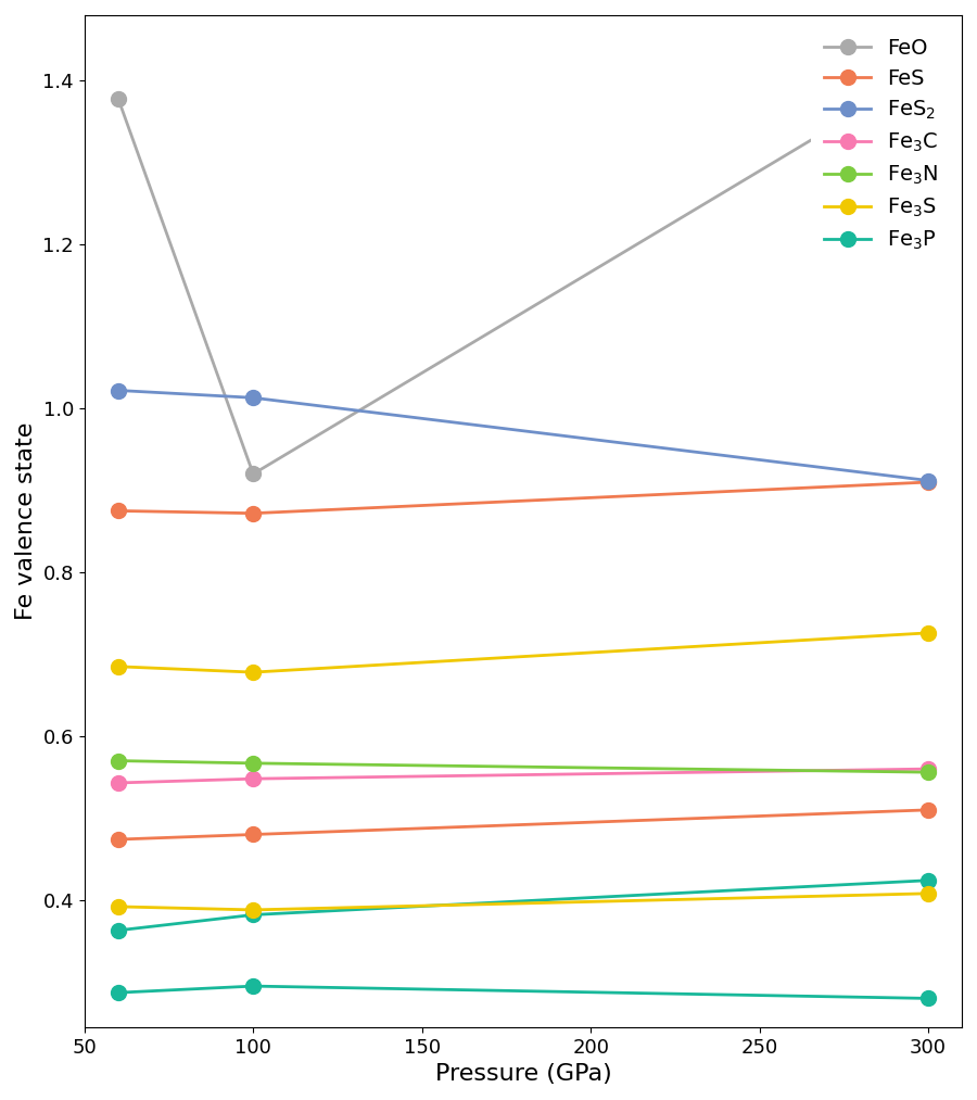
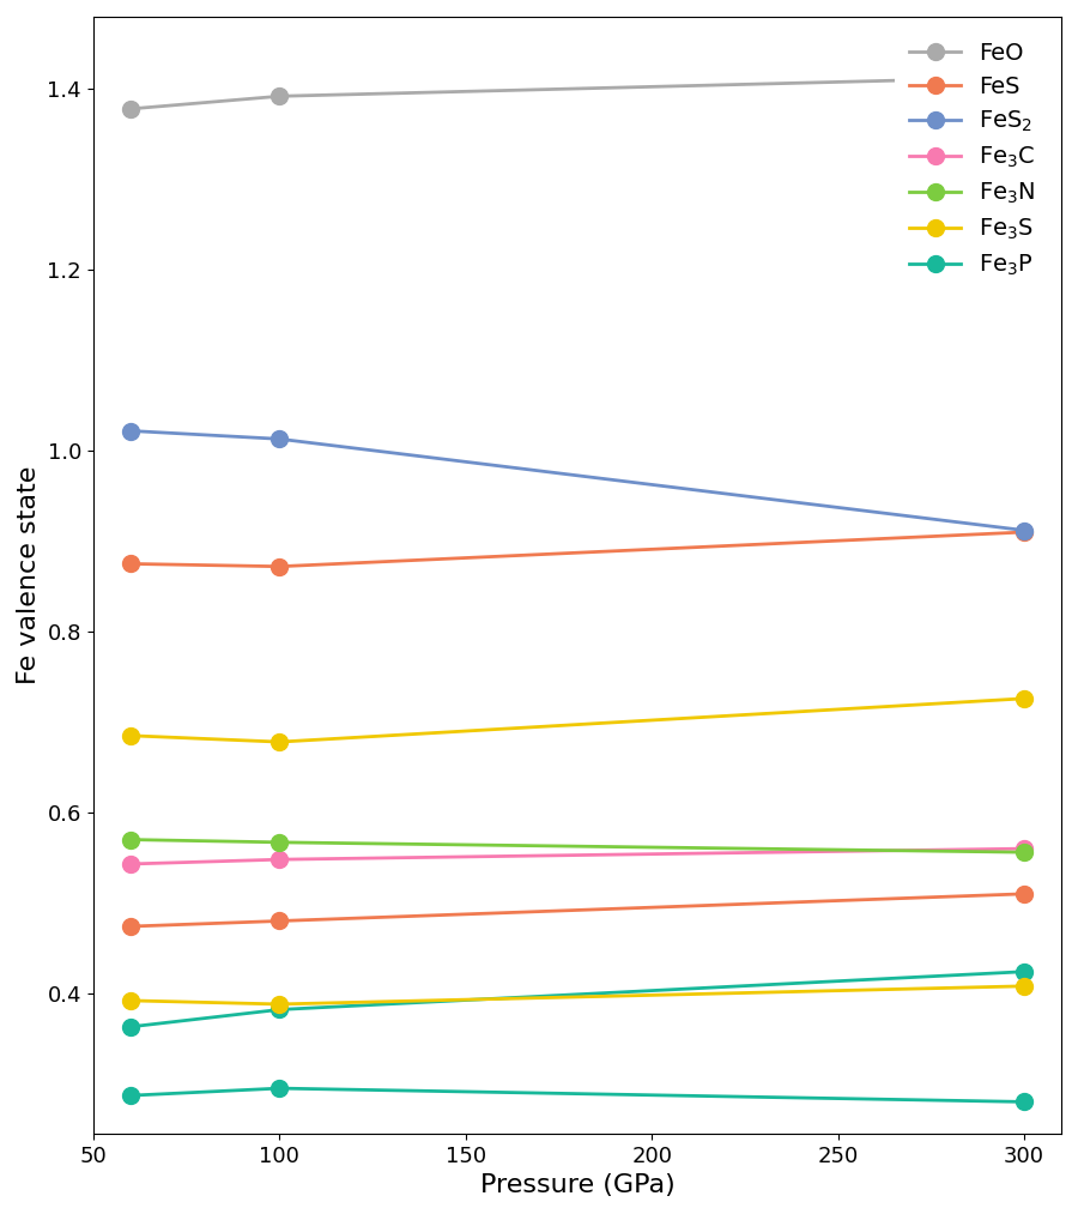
FeO/100: 0.920 -> 1.392
